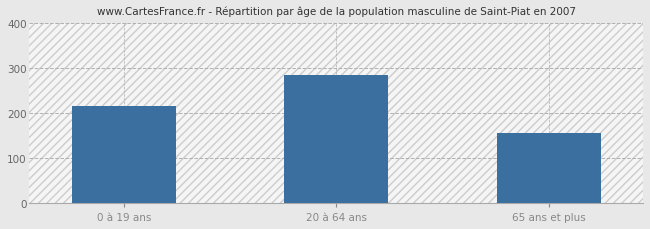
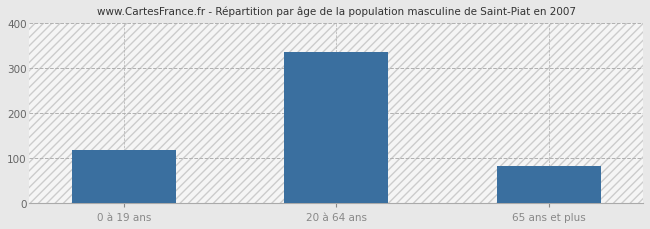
0 à 19 ans: 215 -> 118
20 à 64 ans: 285 -> 335
65 ans et plus: 155 -> 83
